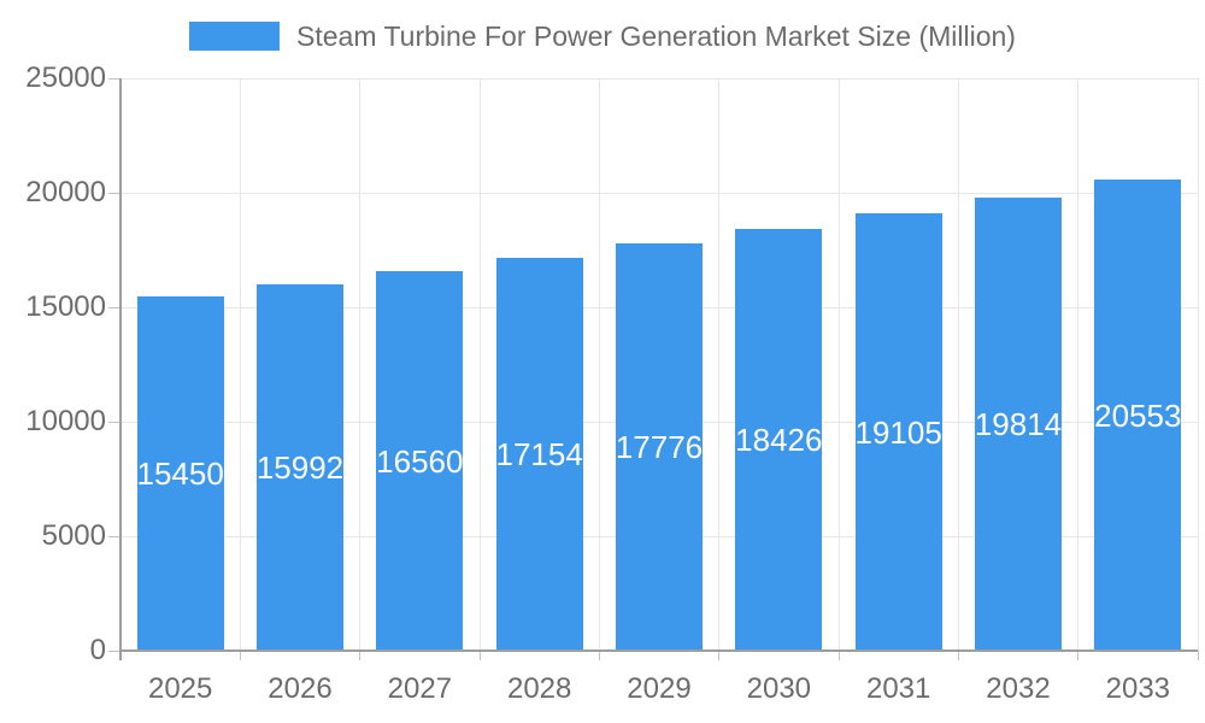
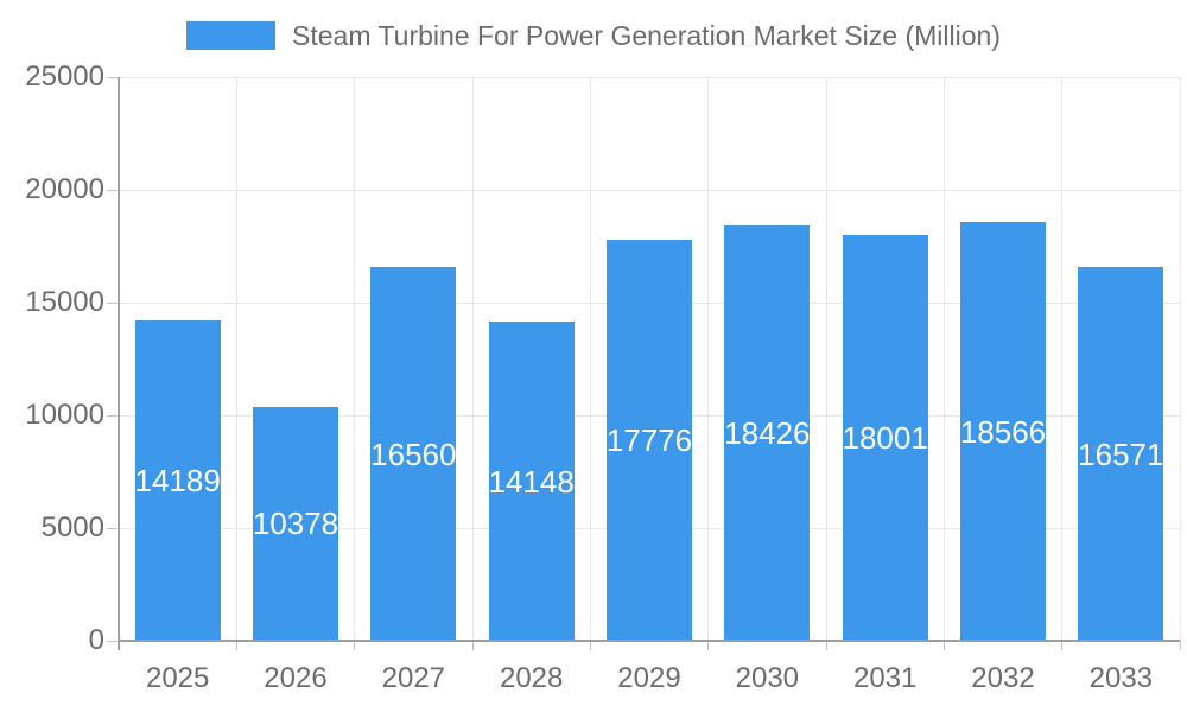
2025: 15450 -> 14189
2026: 15992 -> 10378
2028: 17154 -> 14148
2031: 19105 -> 18001
2032: 19814 -> 18566
2033: 20553 -> 16571
